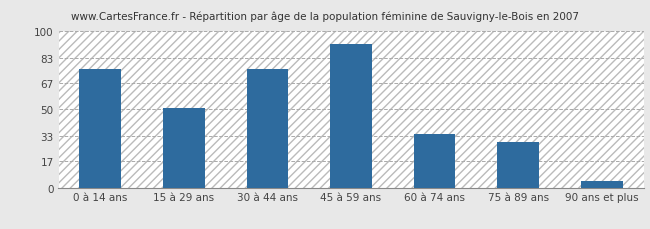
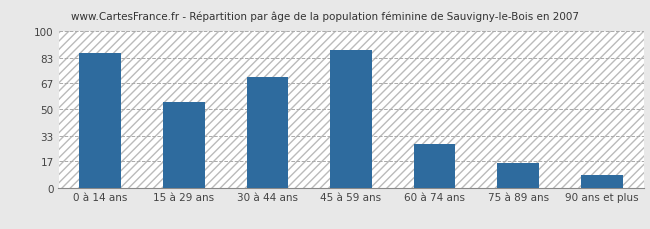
0 à 14 ans: 76 -> 86
15 à 29 ans: 51 -> 55
30 à 44 ans: 76 -> 71
45 à 59 ans: 92 -> 88
60 à 74 ans: 34 -> 28
75 à 89 ans: 29 -> 16
90 ans et plus: 4 -> 8
